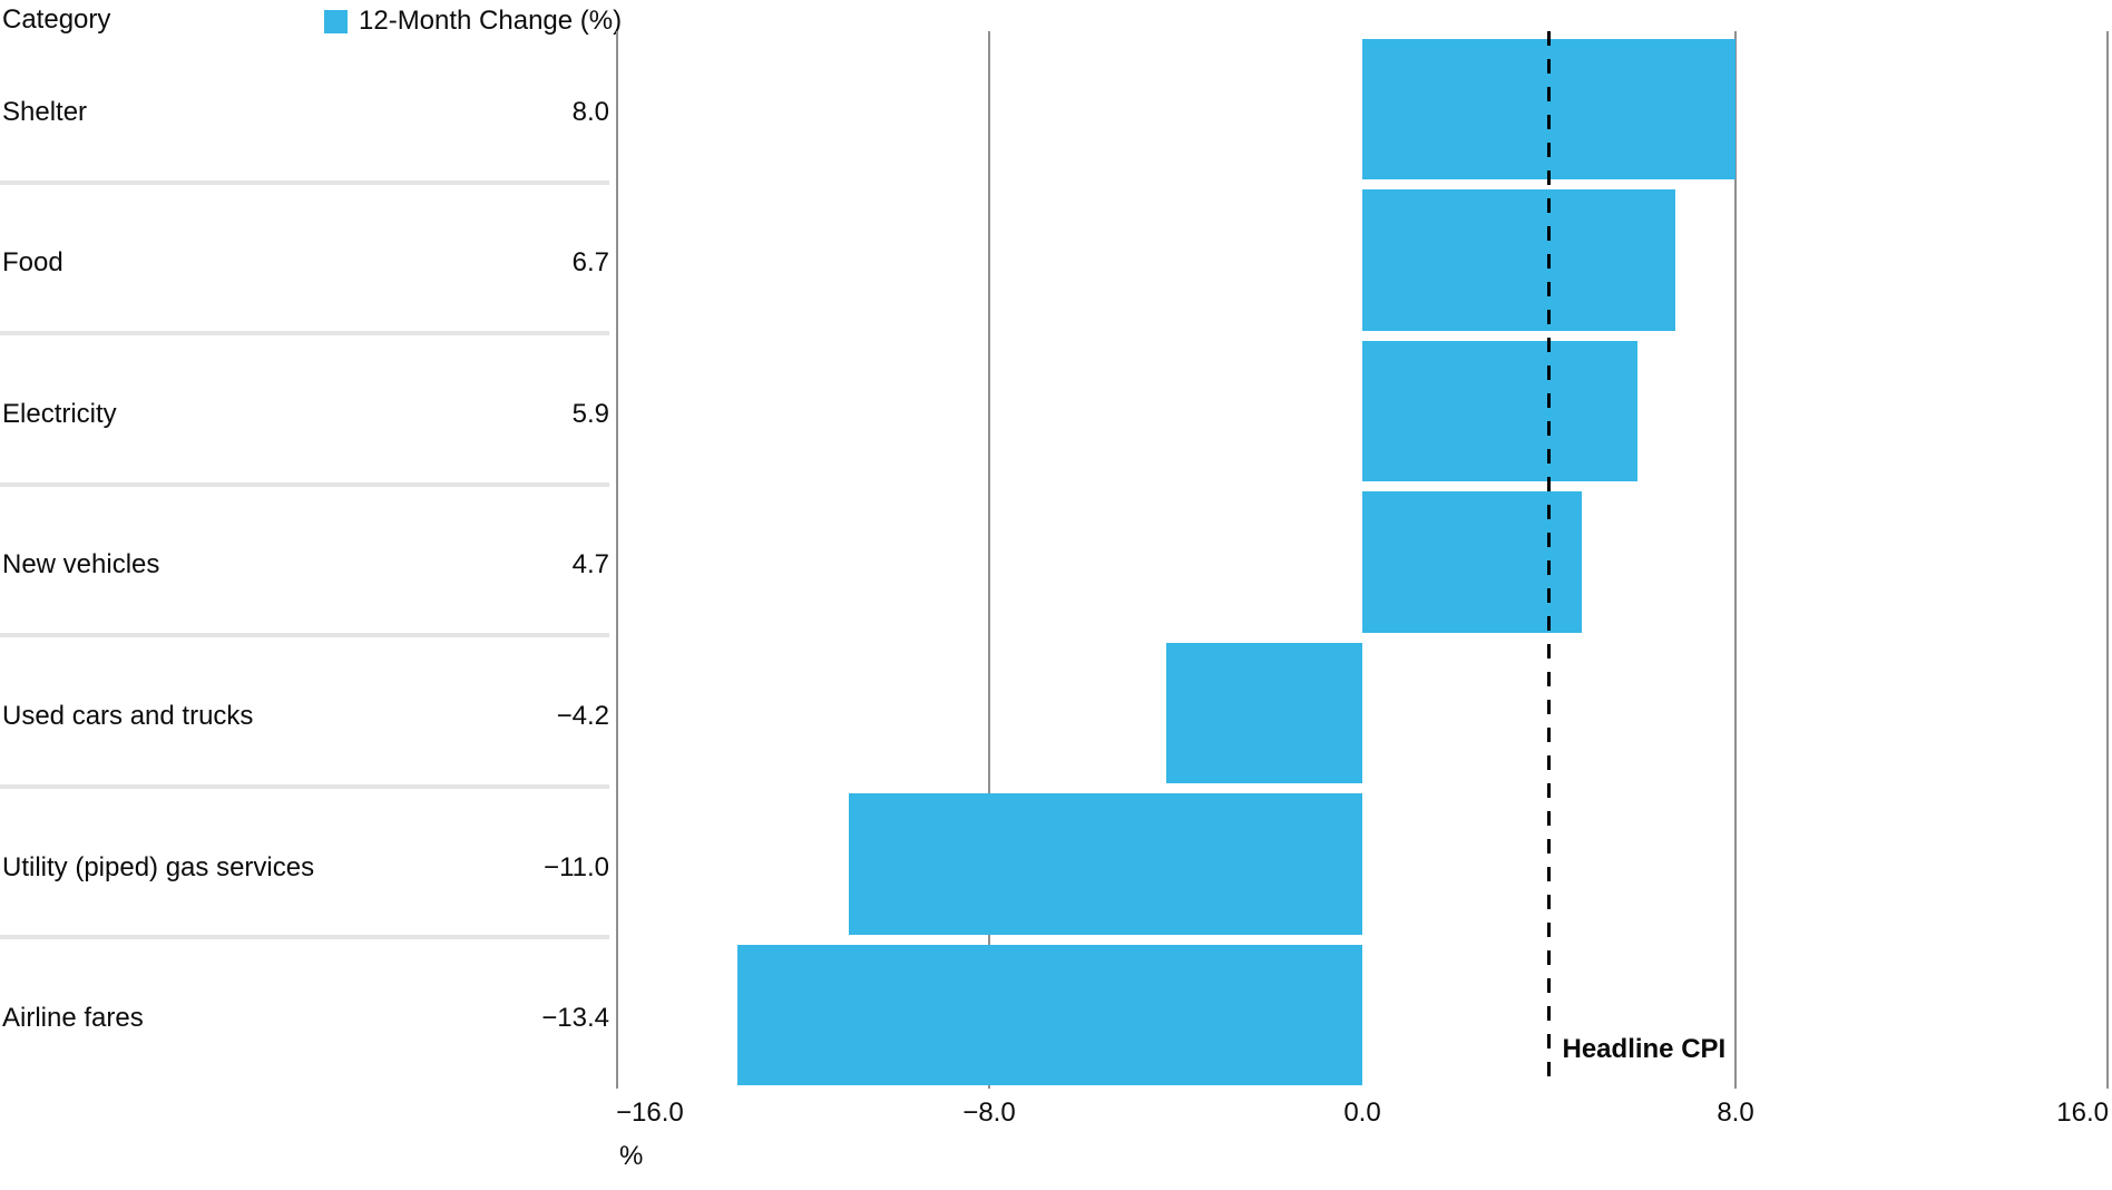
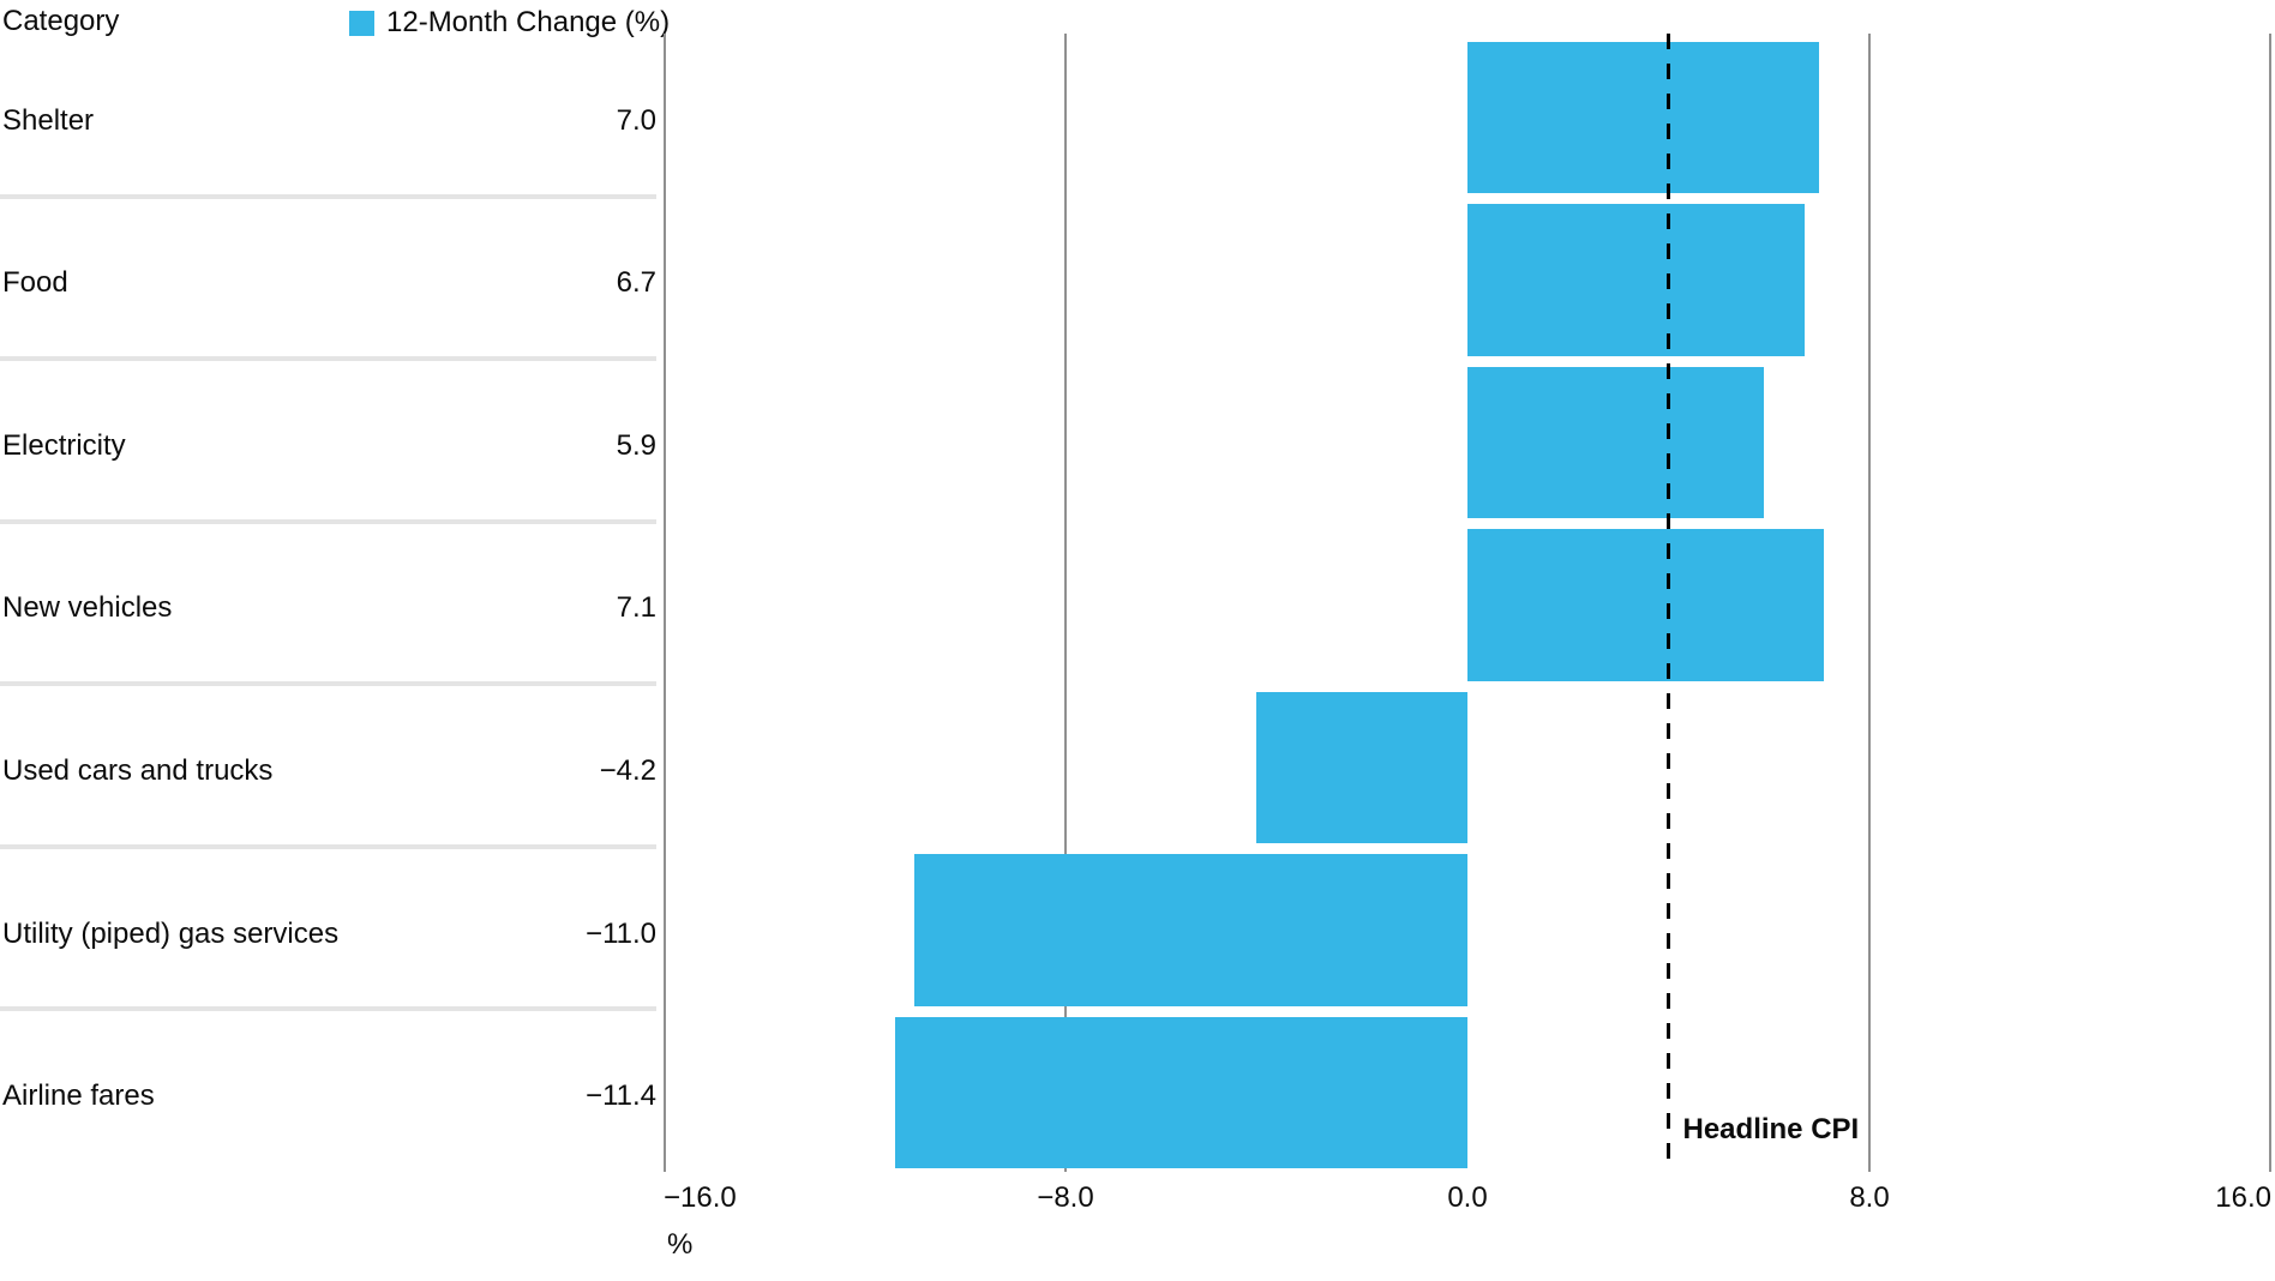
Shelter: 8.0 -> 7.0
New vehicles: 4.7 -> 7.1
Airline fares: −13.4 -> −11.4
